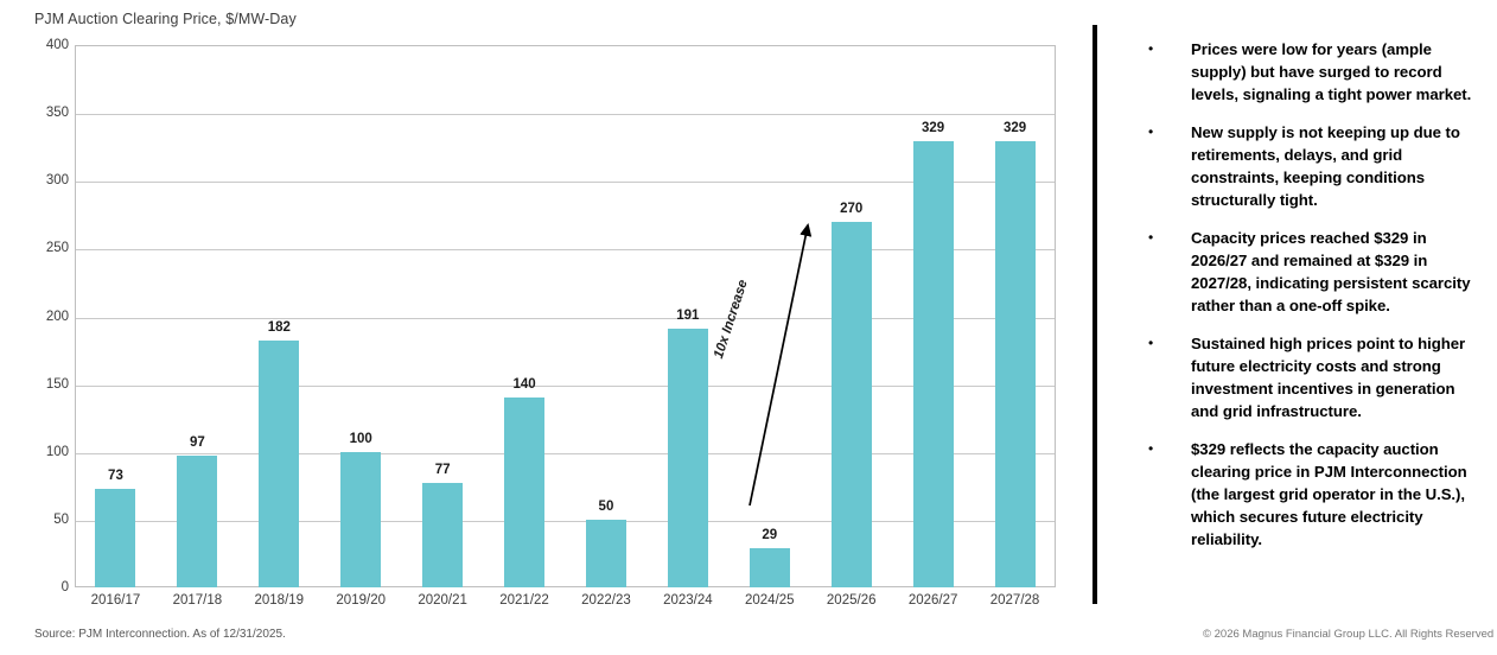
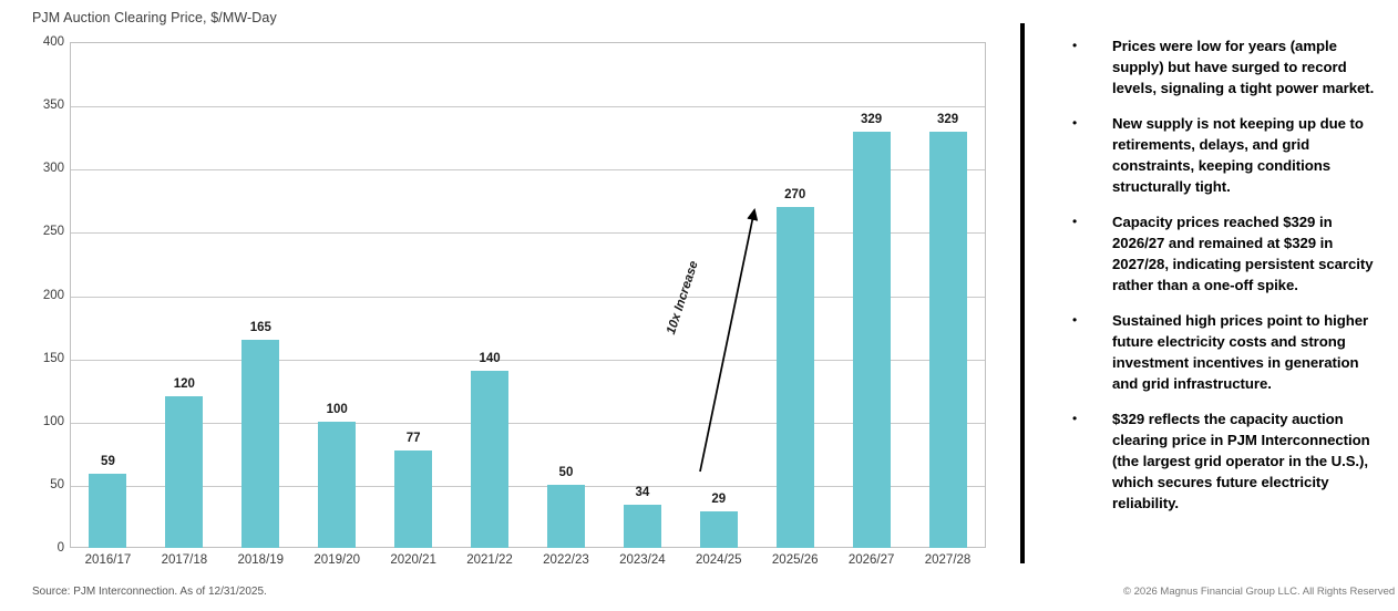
2016/17: 73 -> 59
2017/18: 97 -> 120
2018/19: 182 -> 165
2023/24: 191 -> 34
